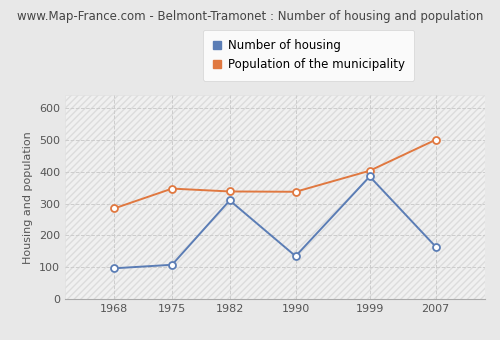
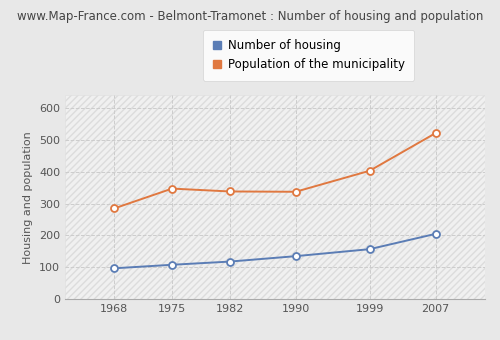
Number of housing/1982: 310 -> 118
Number of housing/1999: 385 -> 157
Number of housing/2007: 165 -> 205
Population of the municipality/2007: 500 -> 521
